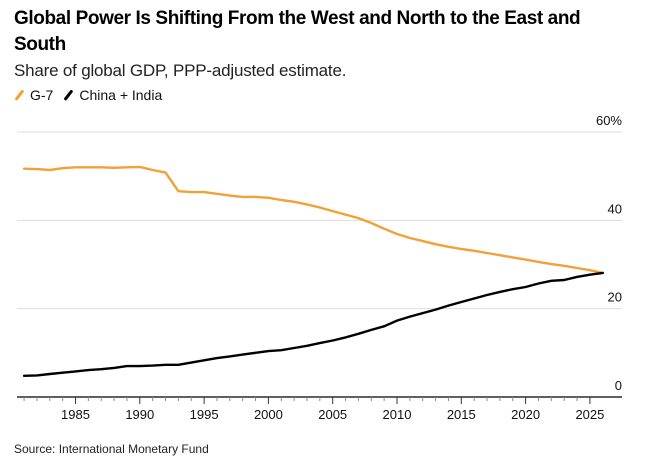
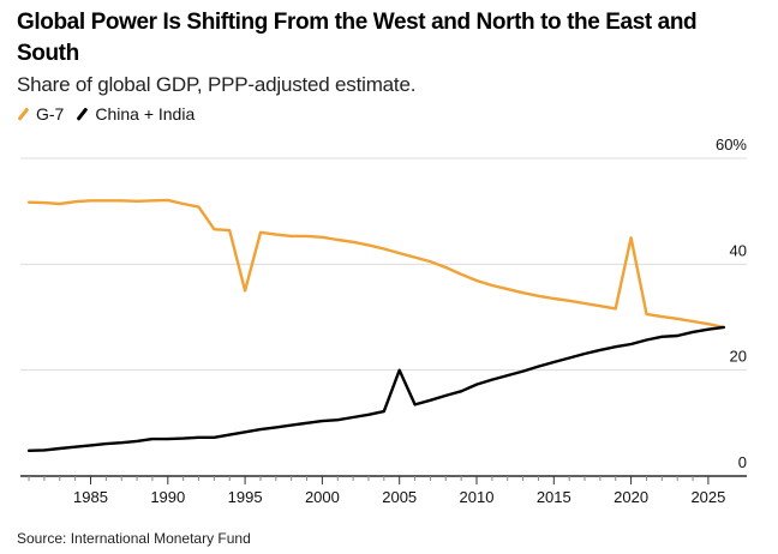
G-7/1995: 46% -> 35%
China + India/2005: 13% -> 20%
G-7/2020: 31% -> 45%
